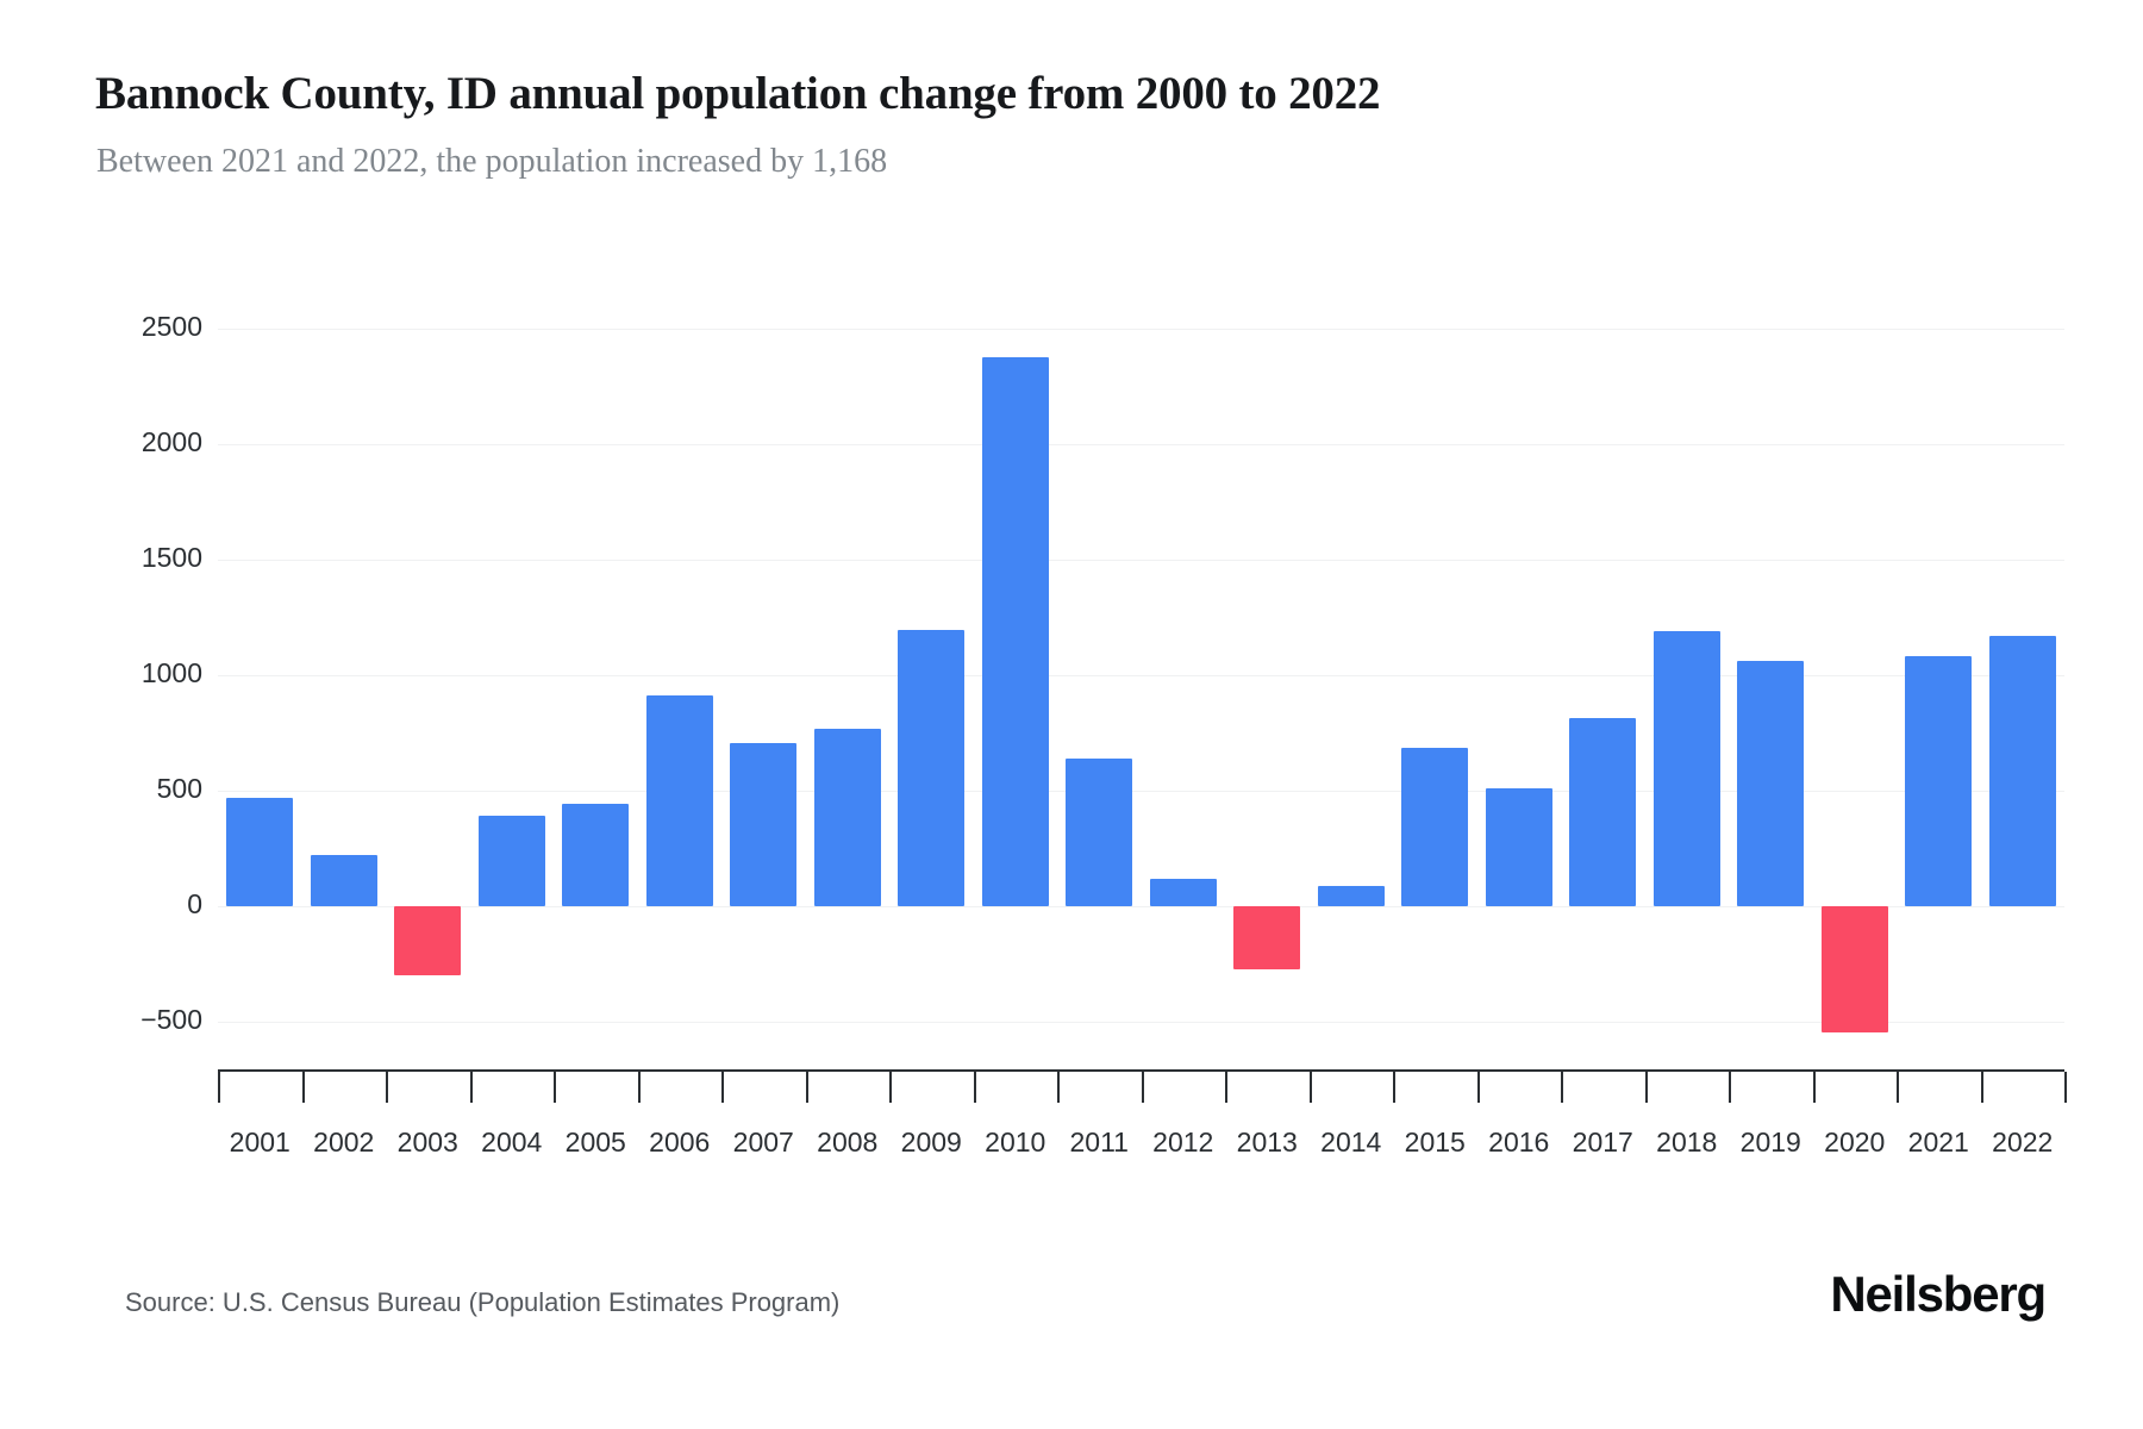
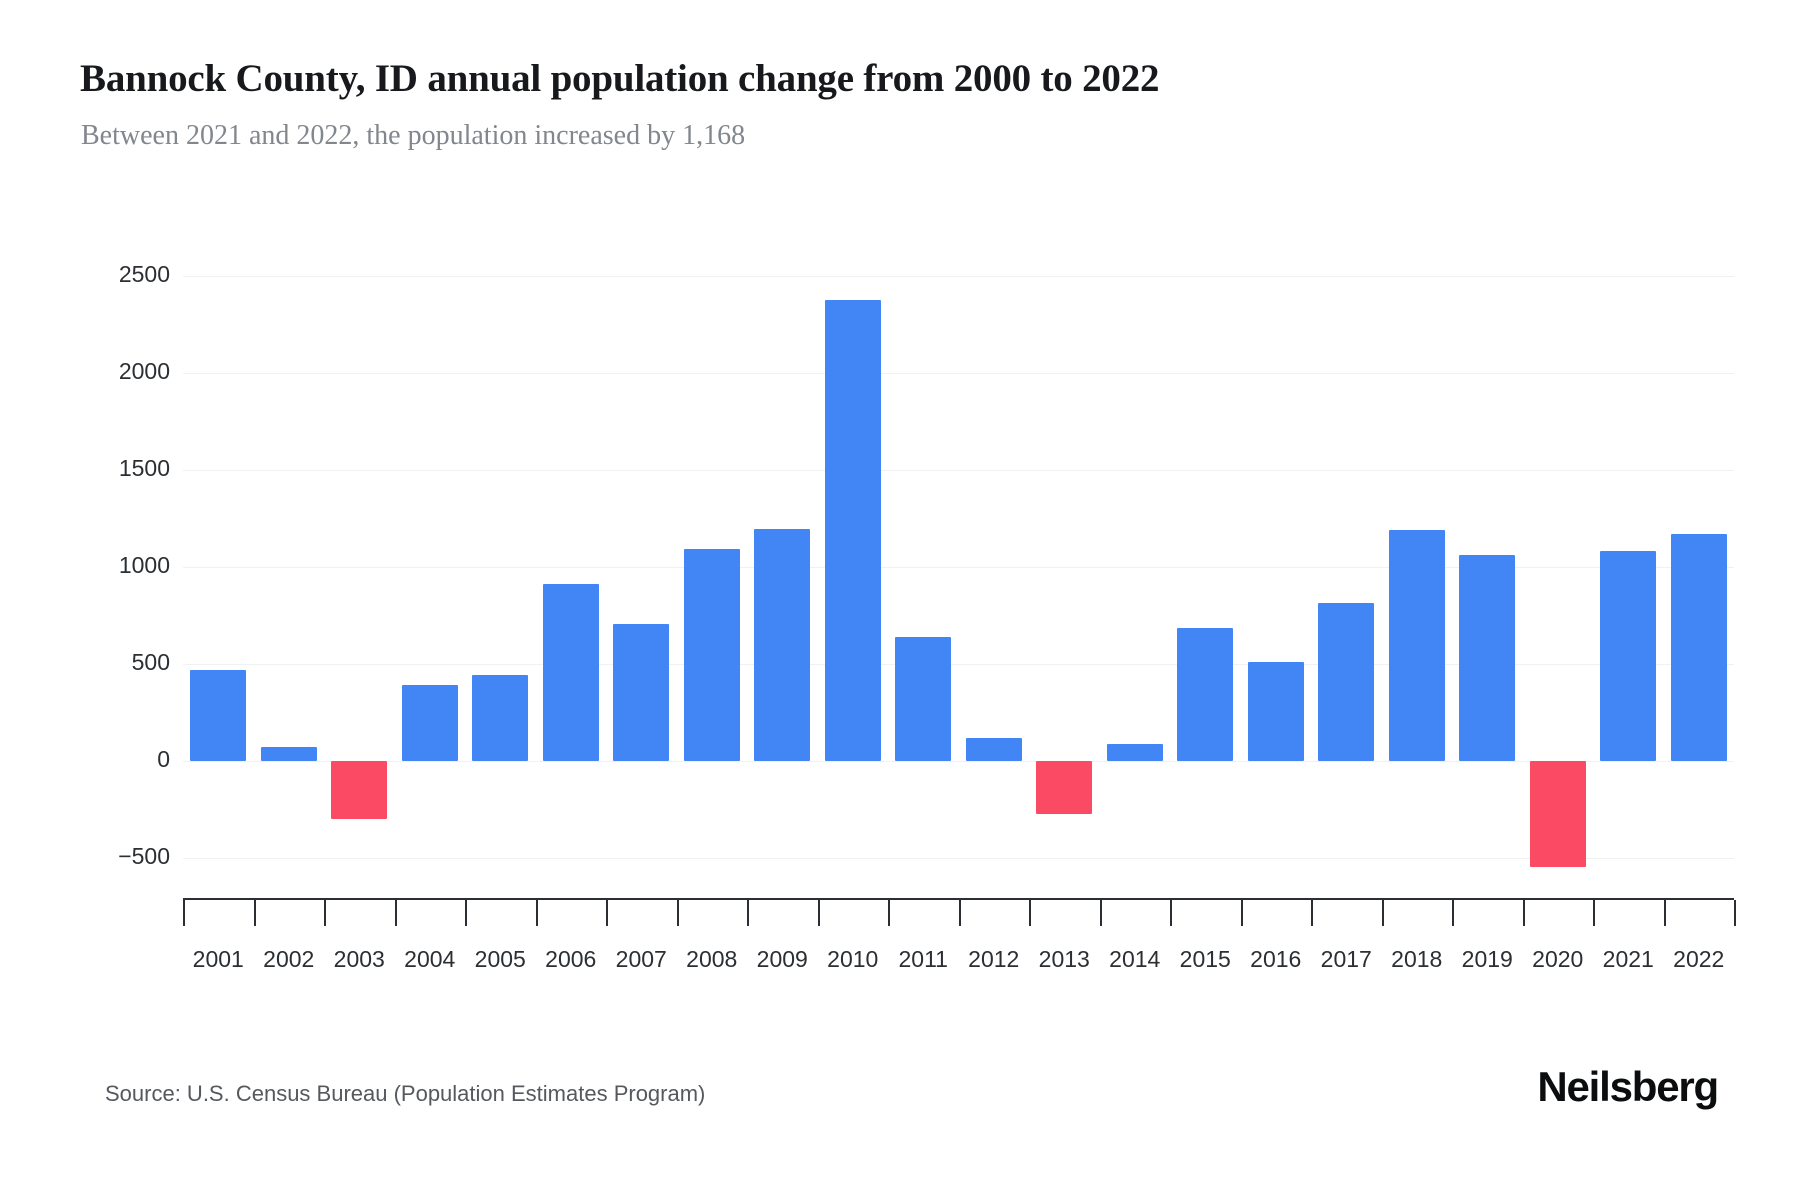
2002: 220 -> 70
2008: 770 -> 1100
